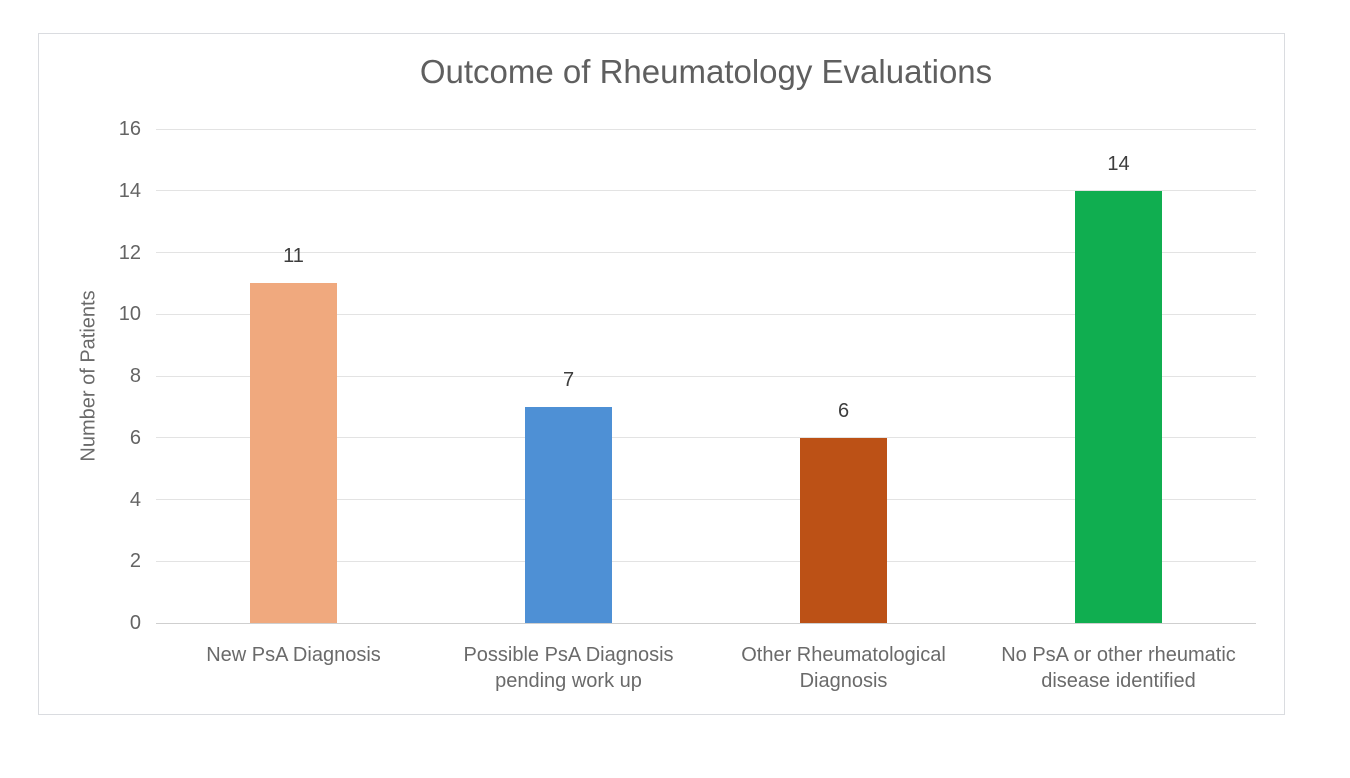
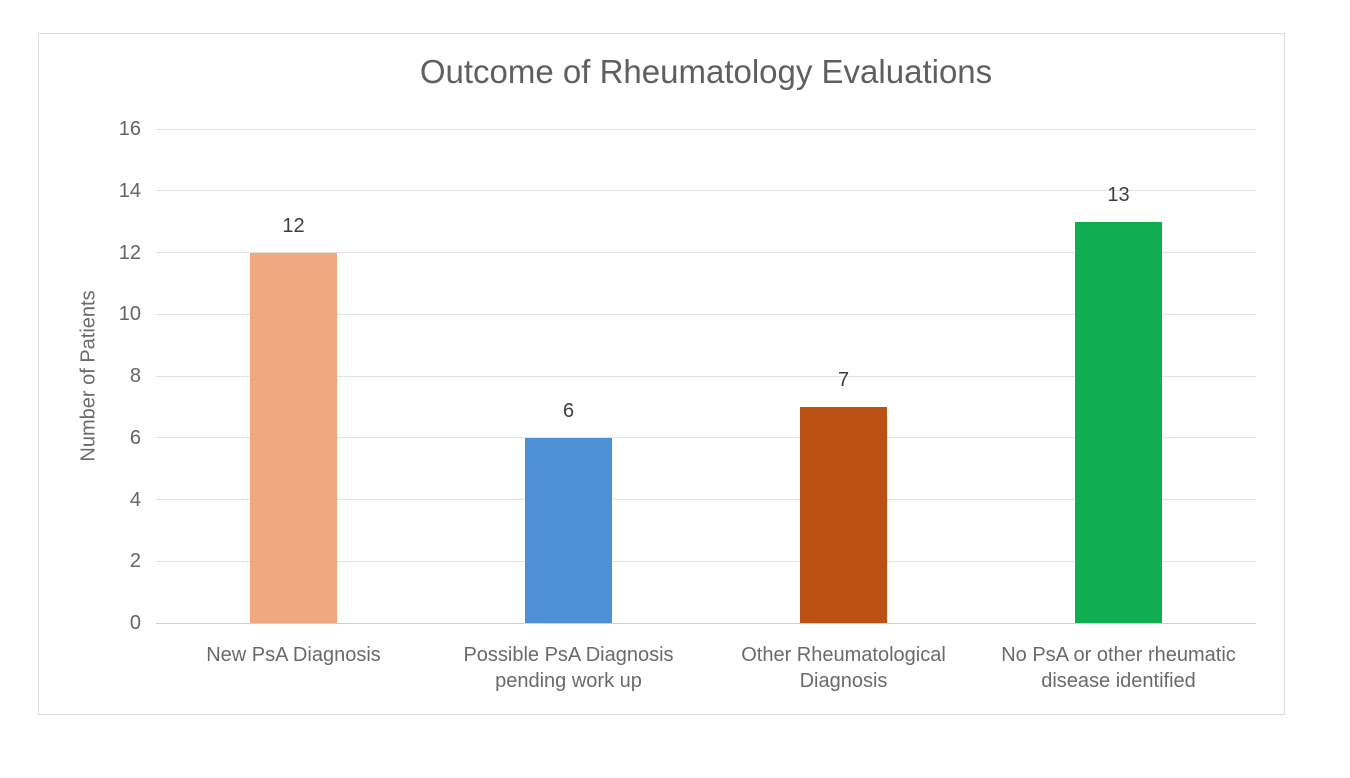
New PsA Diagnosis: 11 -> 12
Possible PsA Diagnosis pending work up: 7 -> 6
Other Rheumatological Diagnosis: 6 -> 7
No PsA or other rheumatic disease identified: 14 -> 13
